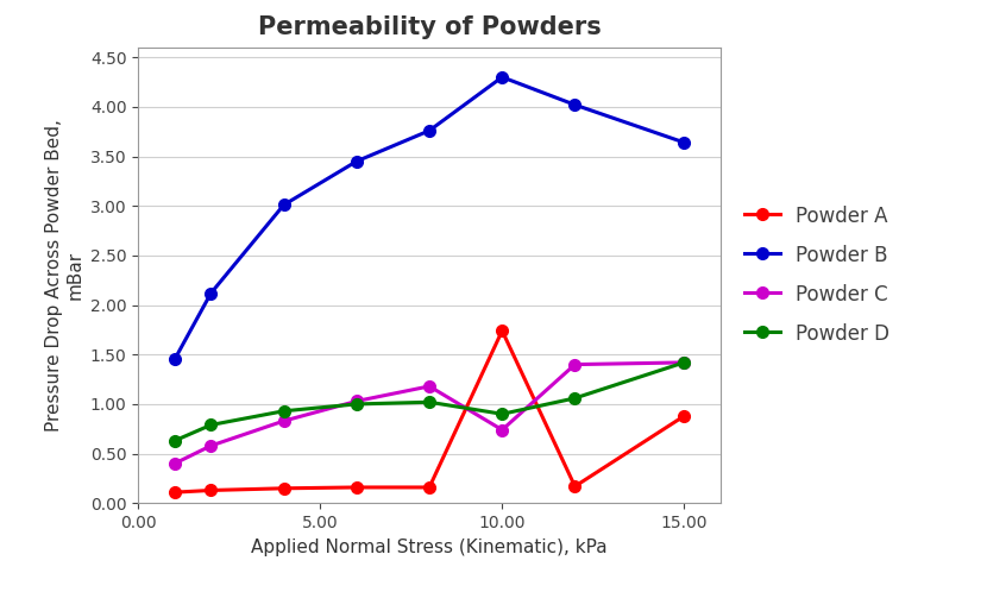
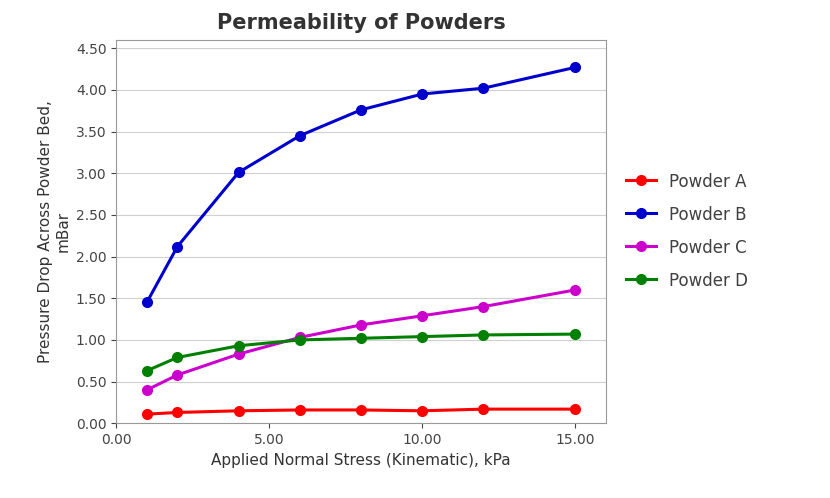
Powder A/10.00: 1.74 -> 0.15
Powder B/10.00: 4.30 -> 3.95
Powder C/10.00: 0.74 -> 1.29
Powder D/10.00: 0.90 -> 1.04
Powder A/15.00: 0.88 -> 0.17
Powder B/15.00: 3.64 -> 4.27
Powder C/15.00: 1.42 -> 1.60
Powder D/15.00: 1.42 -> 1.07
